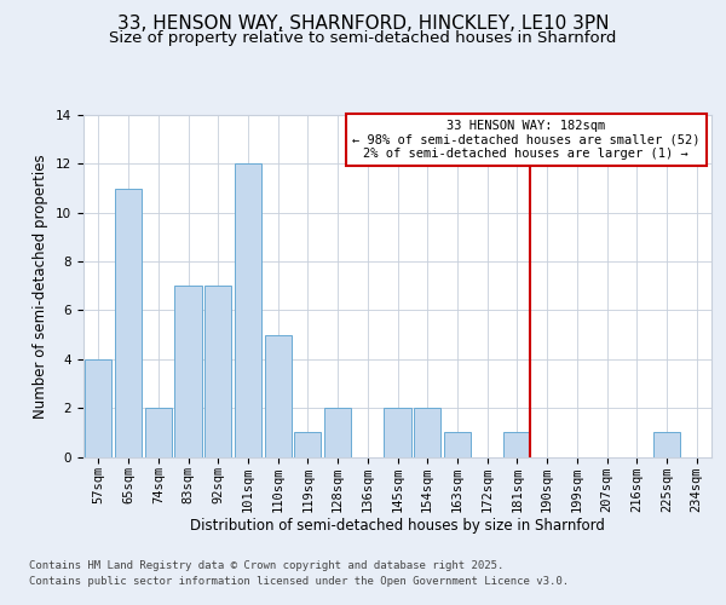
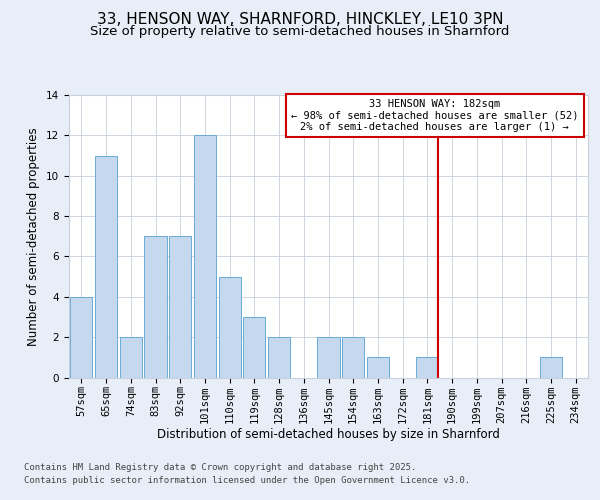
119sqm: 1 -> 3
